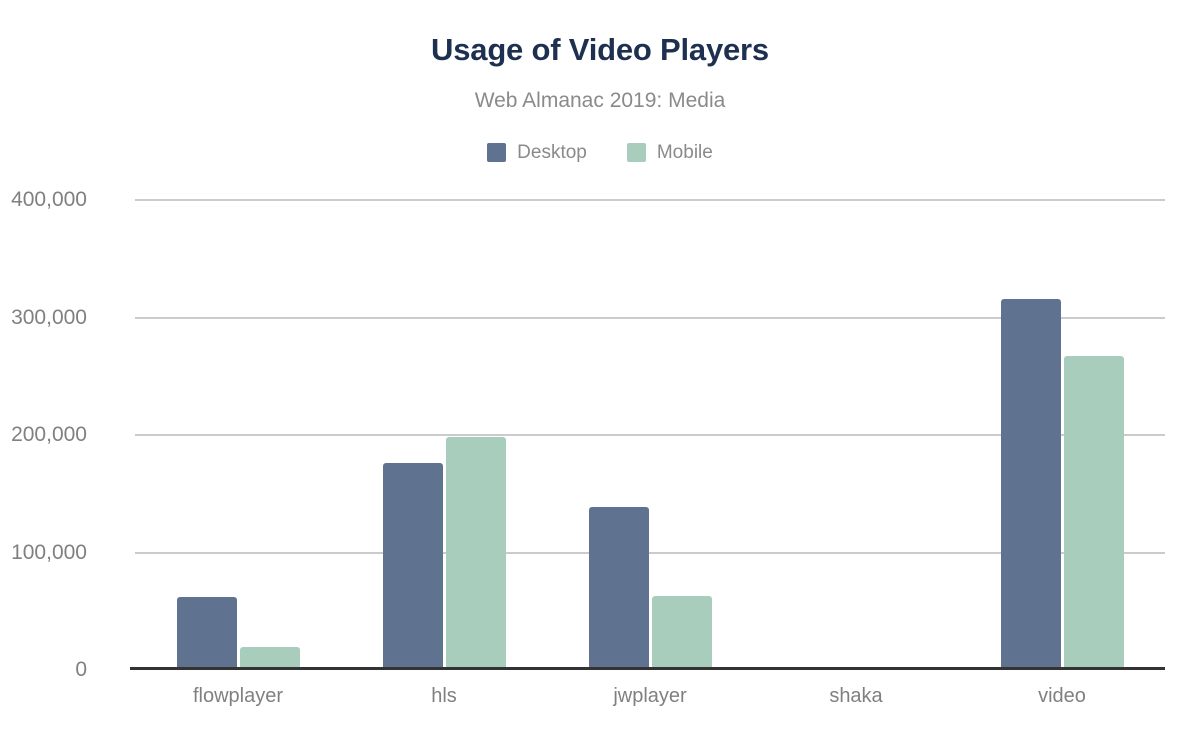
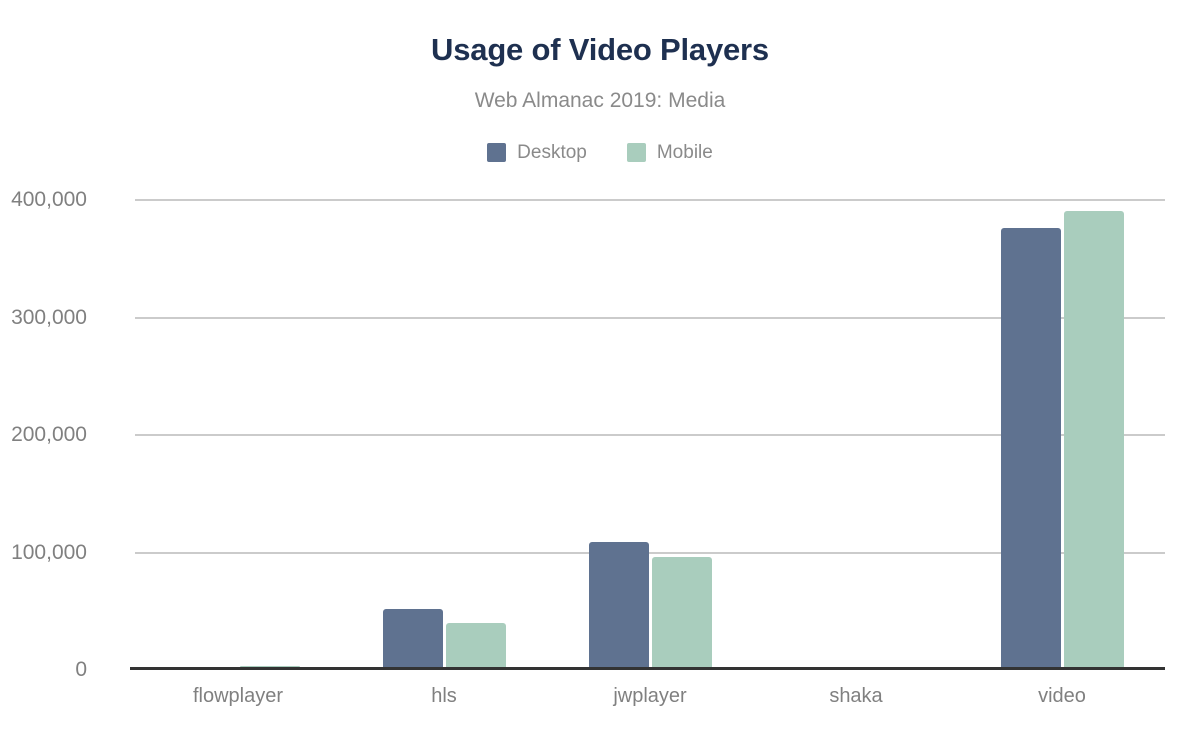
Desktop/flowplayer: 62000 -> 2000
Mobile/flowplayer: 20000 -> 4000
Desktop/hls: 176000 -> 52000
Mobile/hls: 198000 -> 40000
Desktop/jwplayer: 139000 -> 109000
Mobile/jwplayer: 63000 -> 96000
Desktop/video: 316000 -> 376000
Mobile/video: 267000 -> 391000
